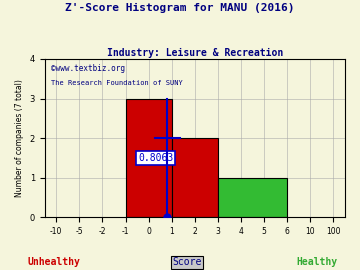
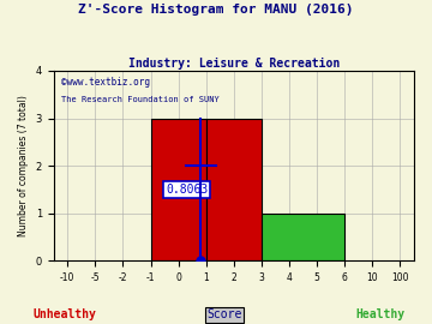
2: 2 -> 3
